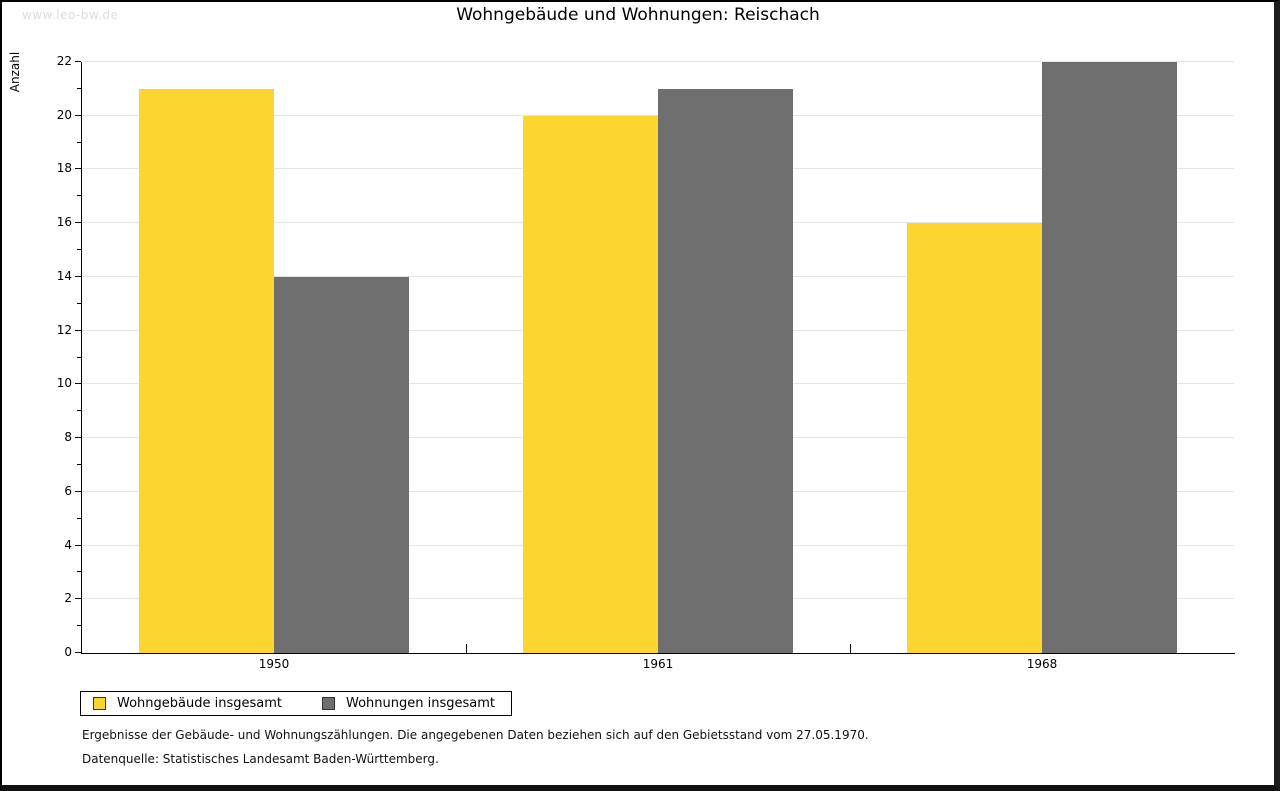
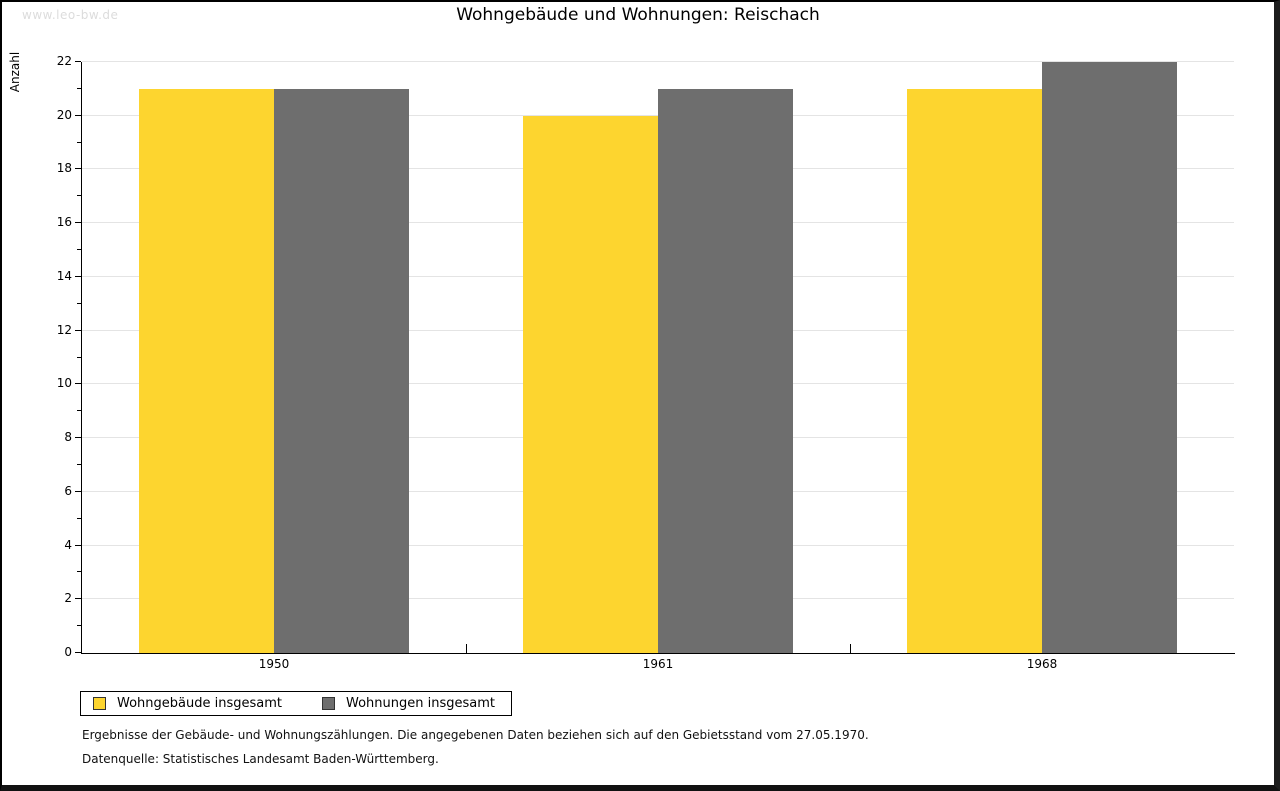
Wohnungen insgesamt/1950: 14 -> 21
Wohngebäude insgesamt/1968: 16 -> 21
